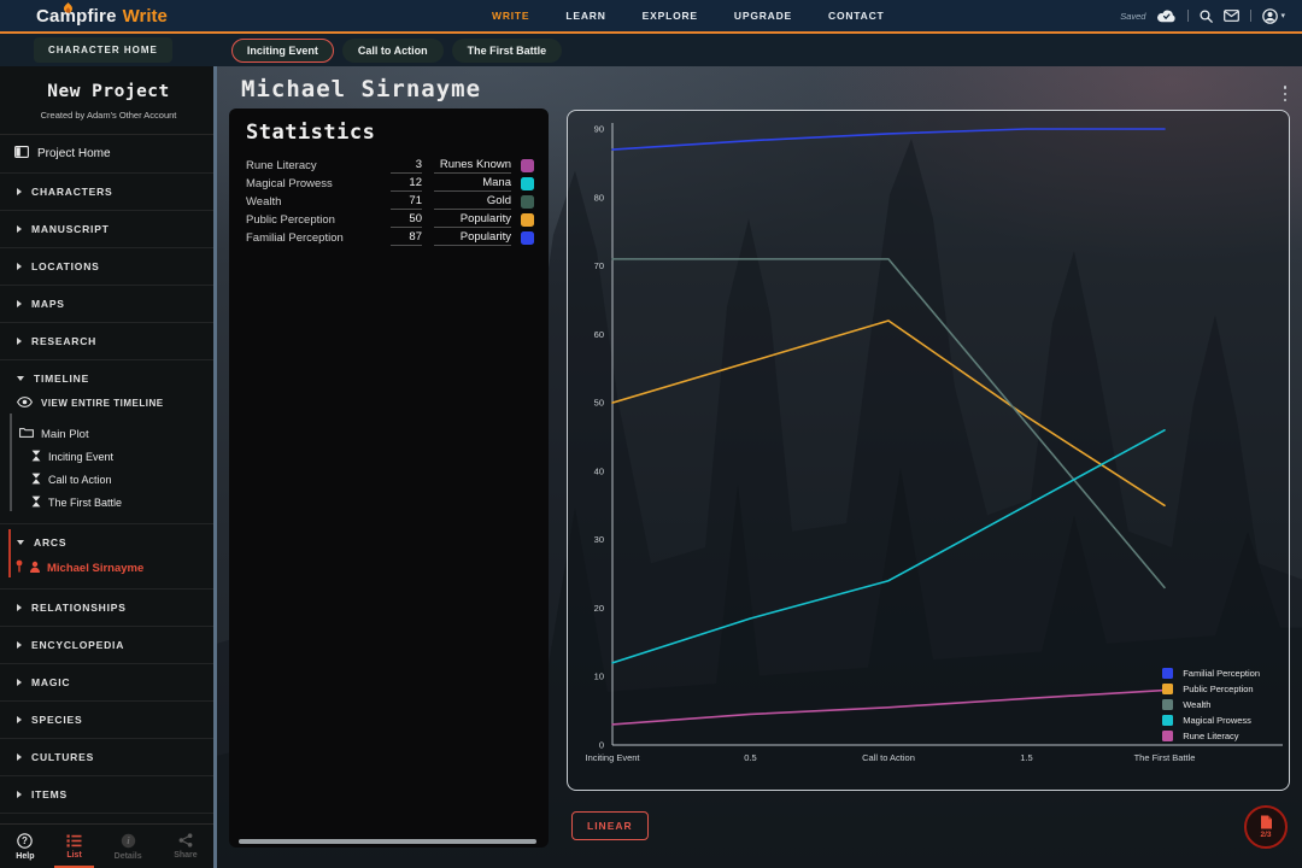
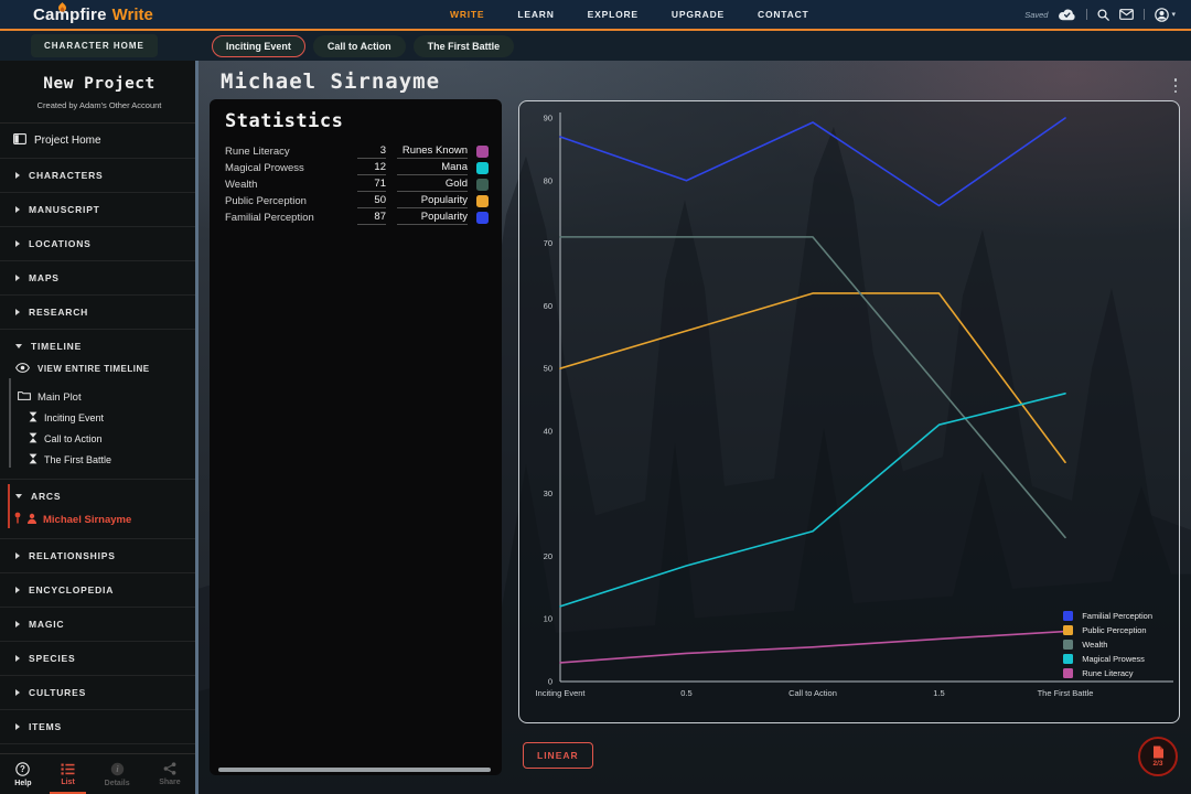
Familial Perception/0.5: 88 -> 80
Familial Perception/1.5: 90 -> 76
Public Perception/1.5: 48 -> 62
Magical Prowess/1.5: 35 -> 41
